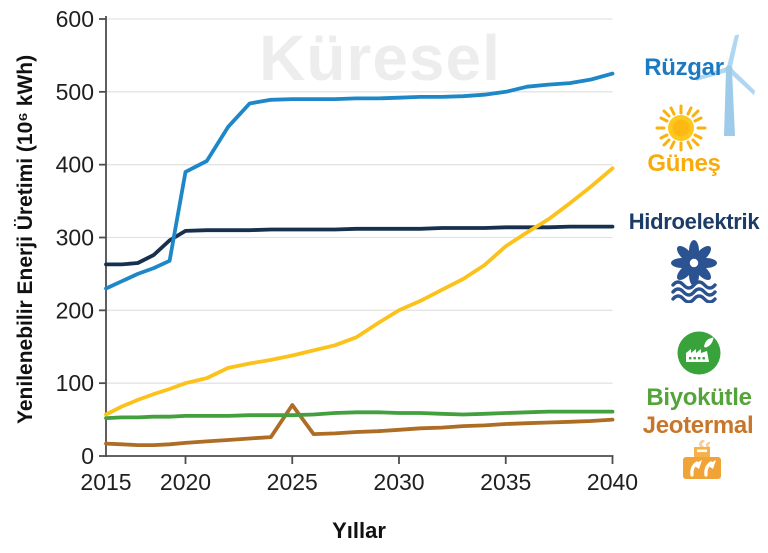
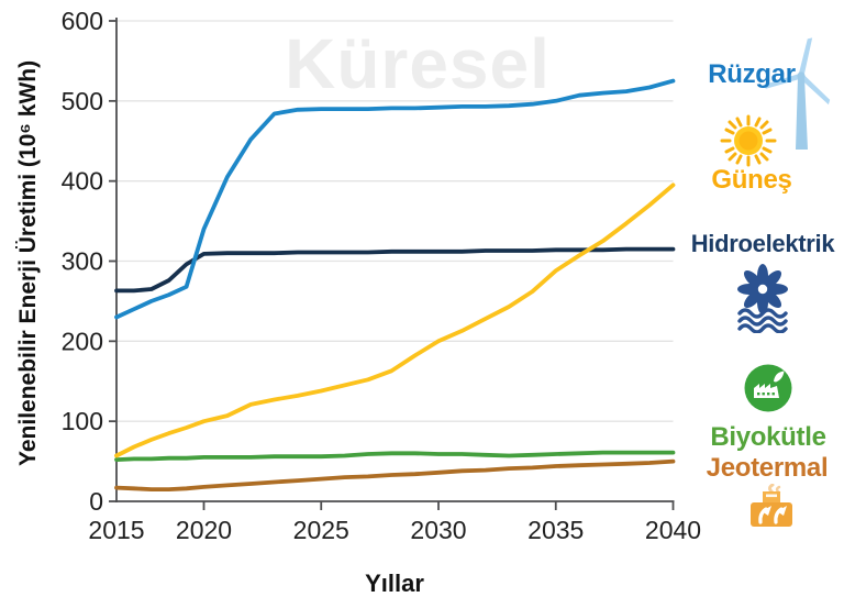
Rüzgar/2020: 390 -> 340
Jeotermal/2025: 70 -> 30
